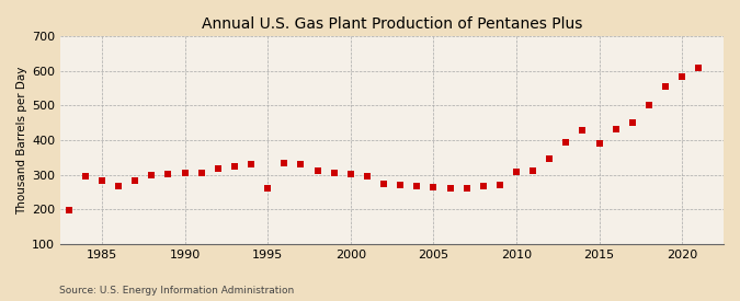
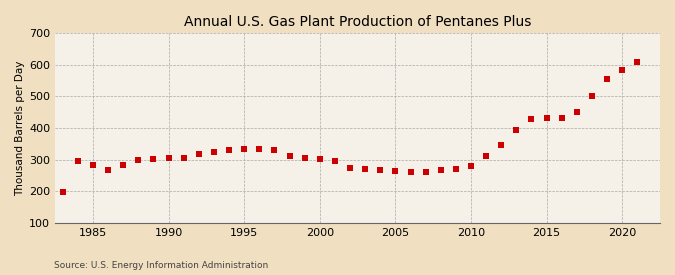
1995: 260 -> 335
2010: 310 -> 280
2015: 390 -> 432
